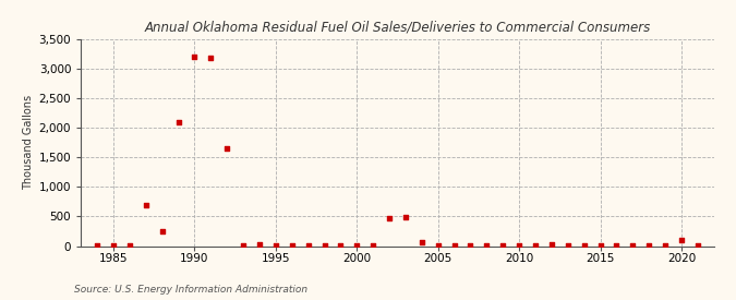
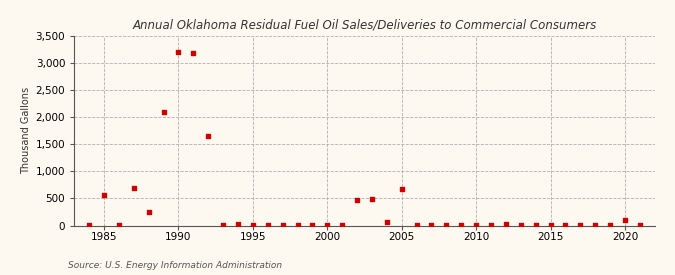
1985: 0 -> 560
2005: 0 -> 680
